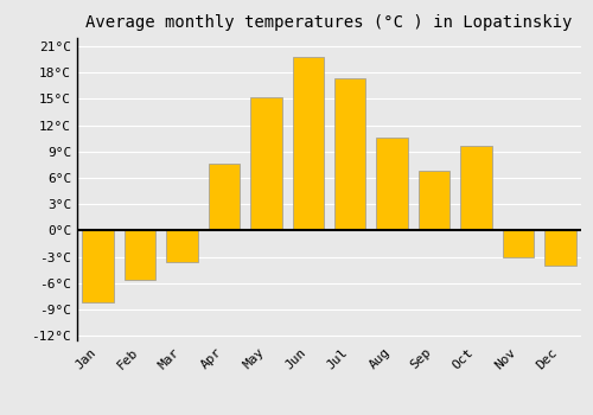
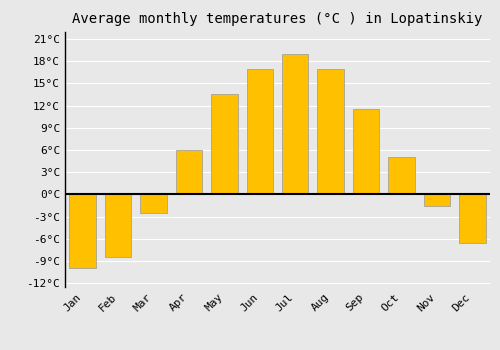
Jan: -8.2°C -> -10.0°C
Feb: -5.6°C -> -8.5°C
Mar: -3.6°C -> -2.5°C
Apr: 7.6°C -> 6.0°C
May: 15.2°C -> 13.5°C
Jun: 19.8°C -> 17.0°C
Jul: 17.4°C -> 19.0°C
Aug: 10.6°C -> 17.0°C
Sep: 6.8°C -> 11.5°C
Oct: 9.6°C -> 5.0°C
Nov: -3.0°C -> -1.5°C
Dec: -4.0°C -> -6.5°C
